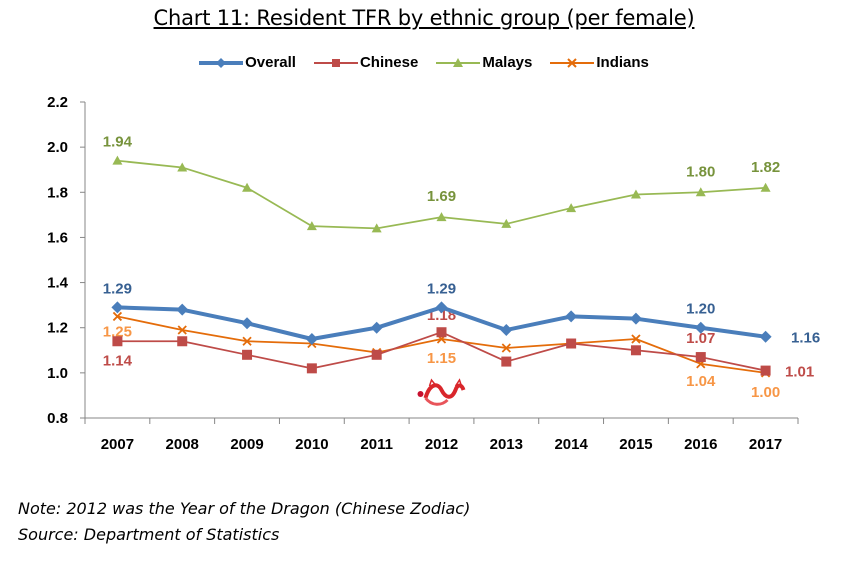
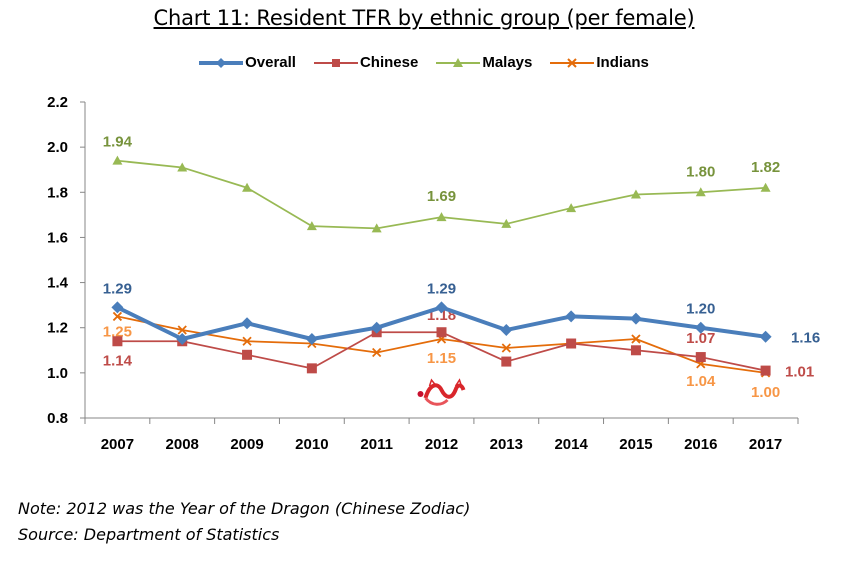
Overall/2008: 1.28 -> 1.15
Chinese/2011: 1.08 -> 1.18
